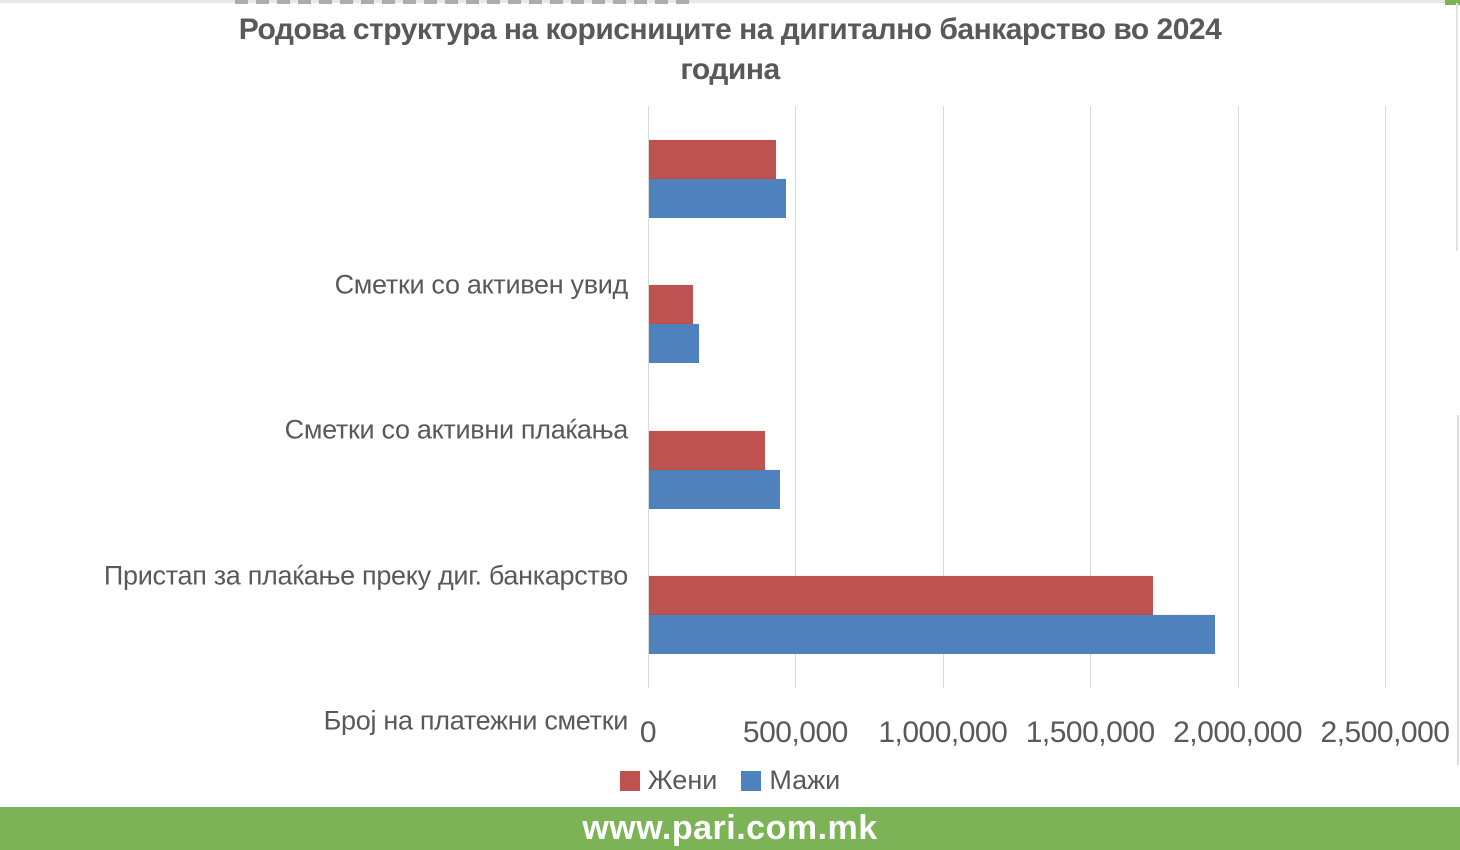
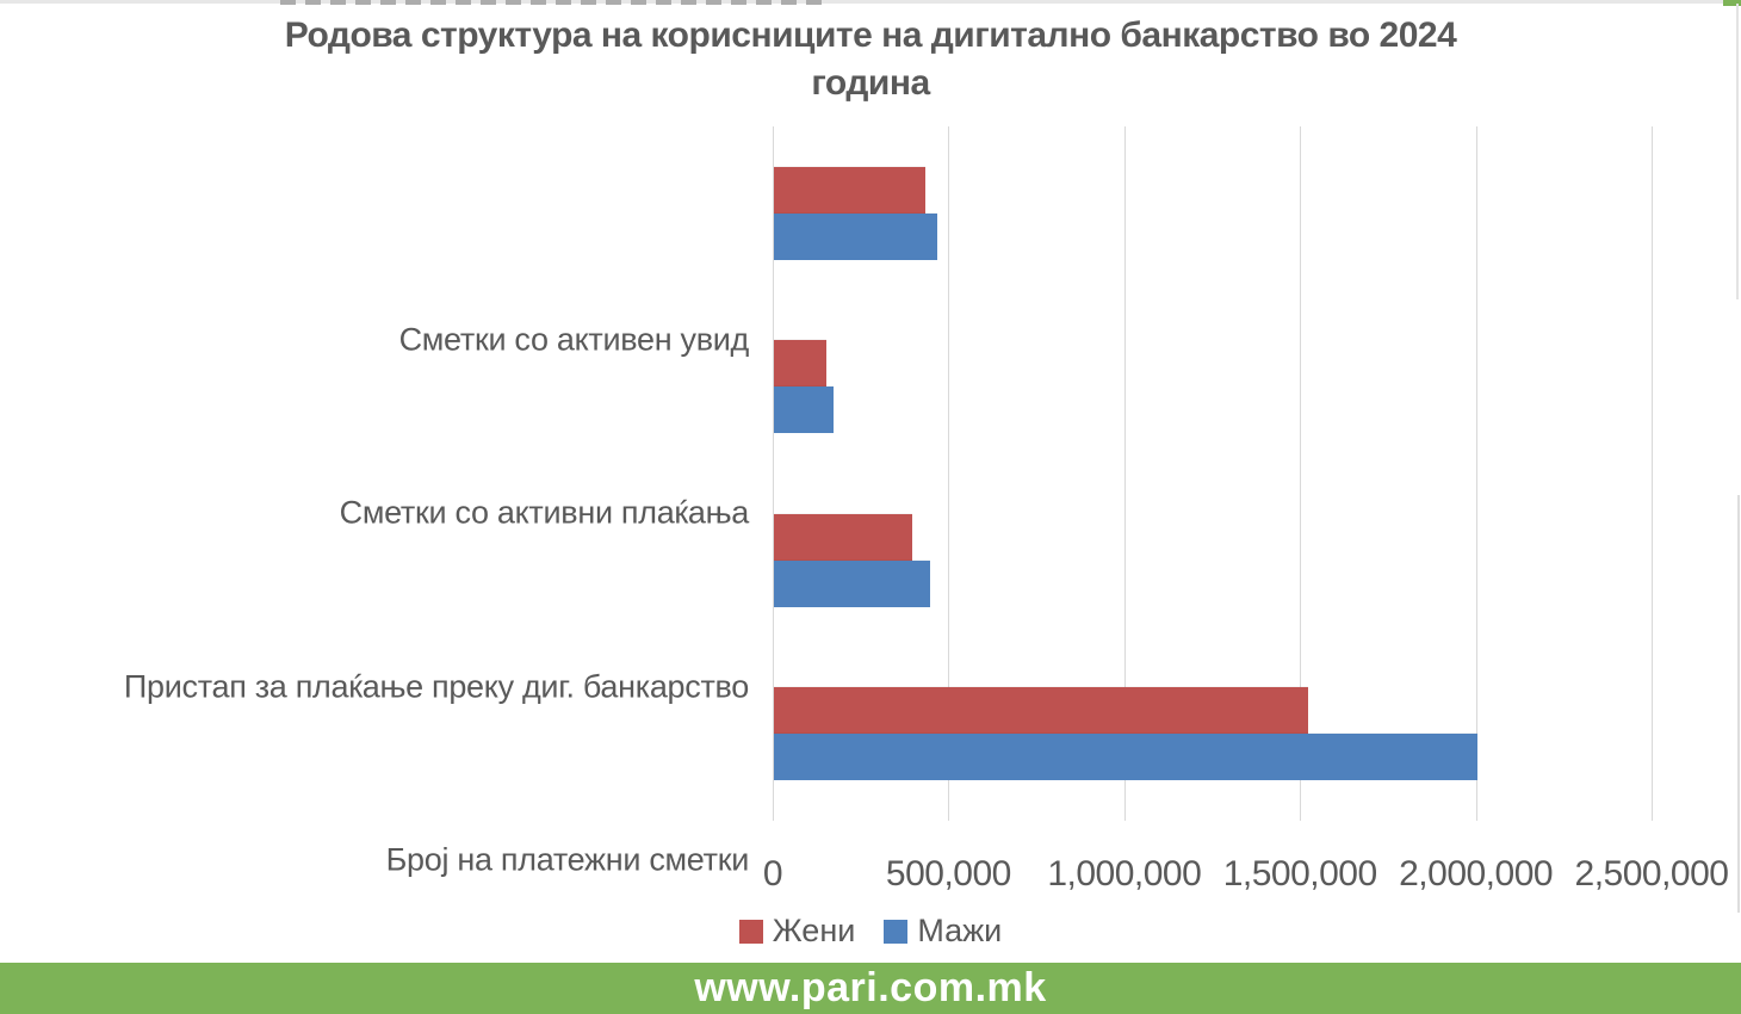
Жени/Број на платежни сметки: 1710000 -> 1520000
Мажи/Број на платежни сметки: 1920000 -> 2000000
